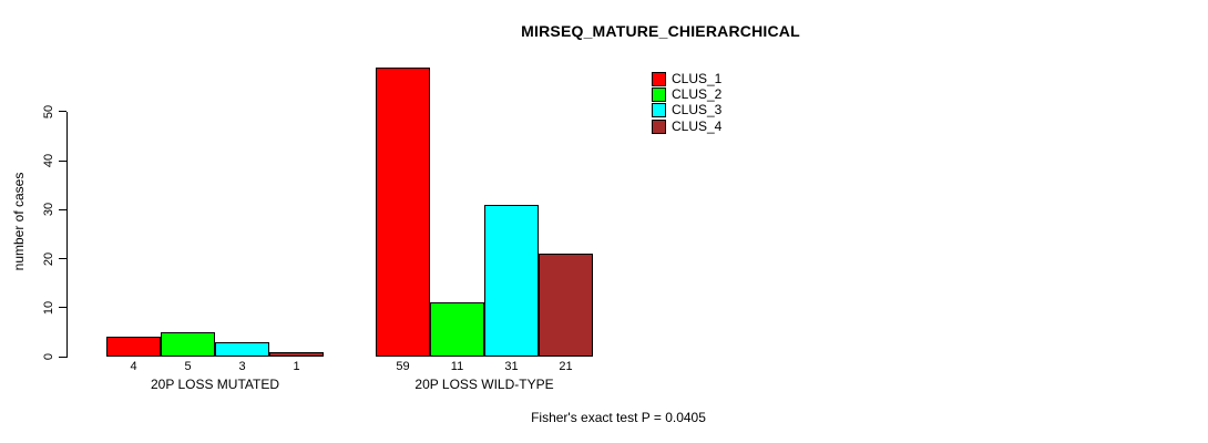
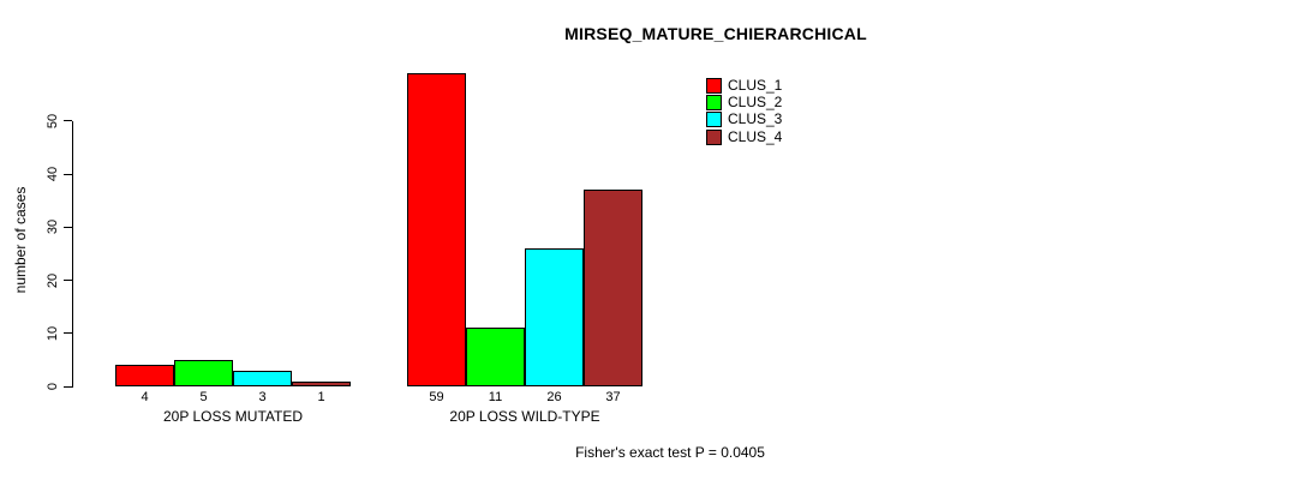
CLUS_3/20P LOSS WILD-TYPE: 31 -> 26
CLUS_4/20P LOSS WILD-TYPE: 21 -> 37
